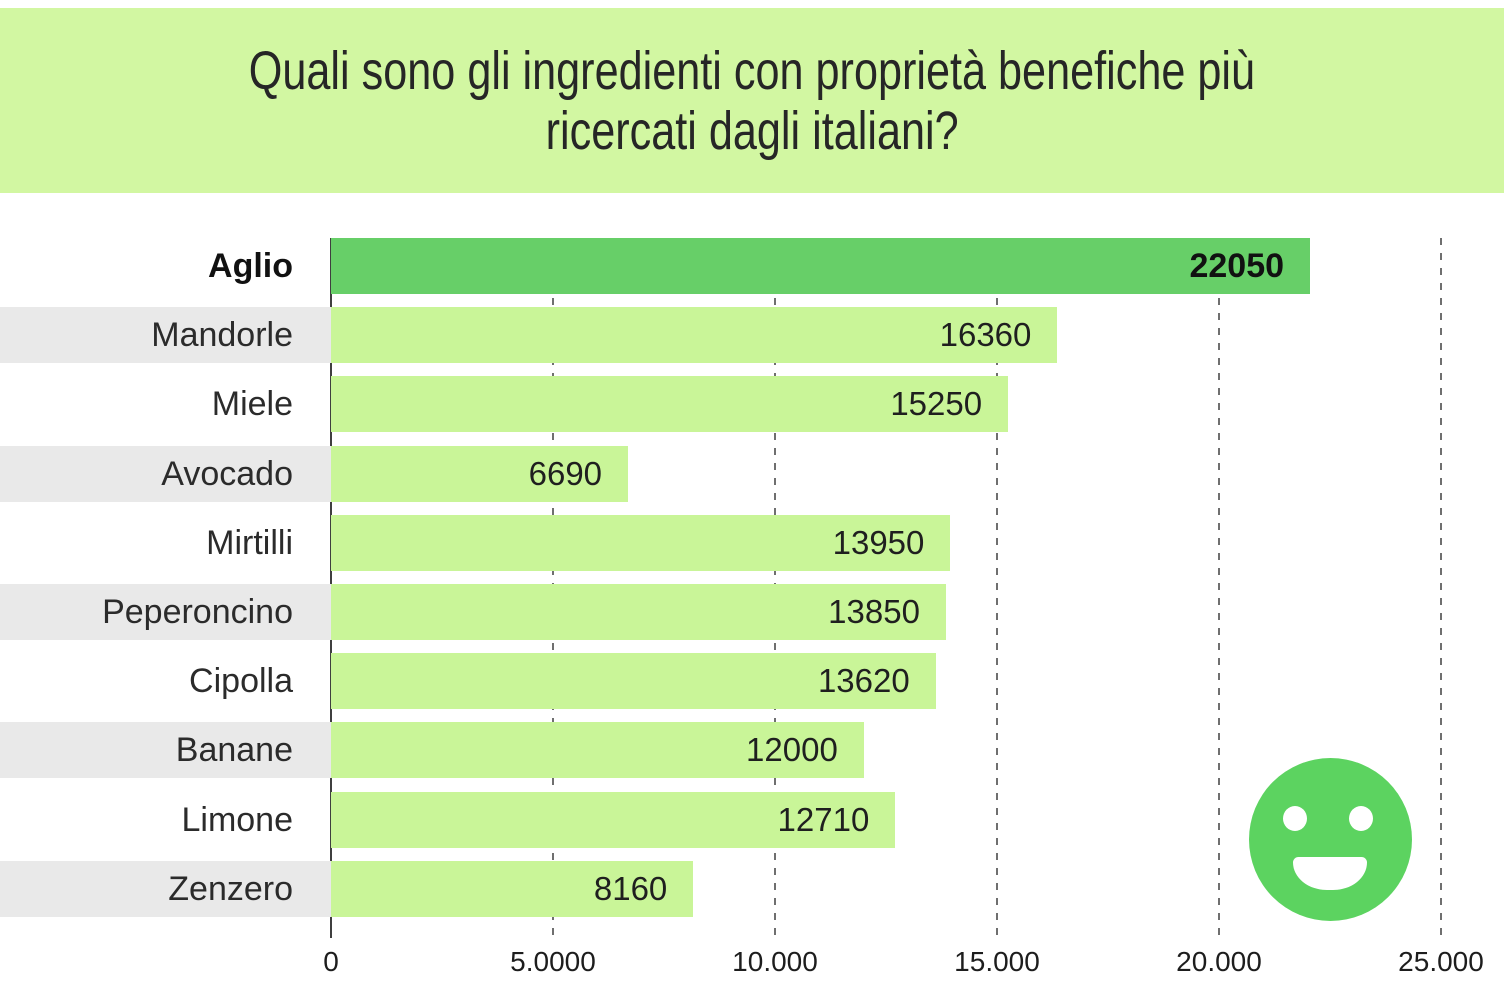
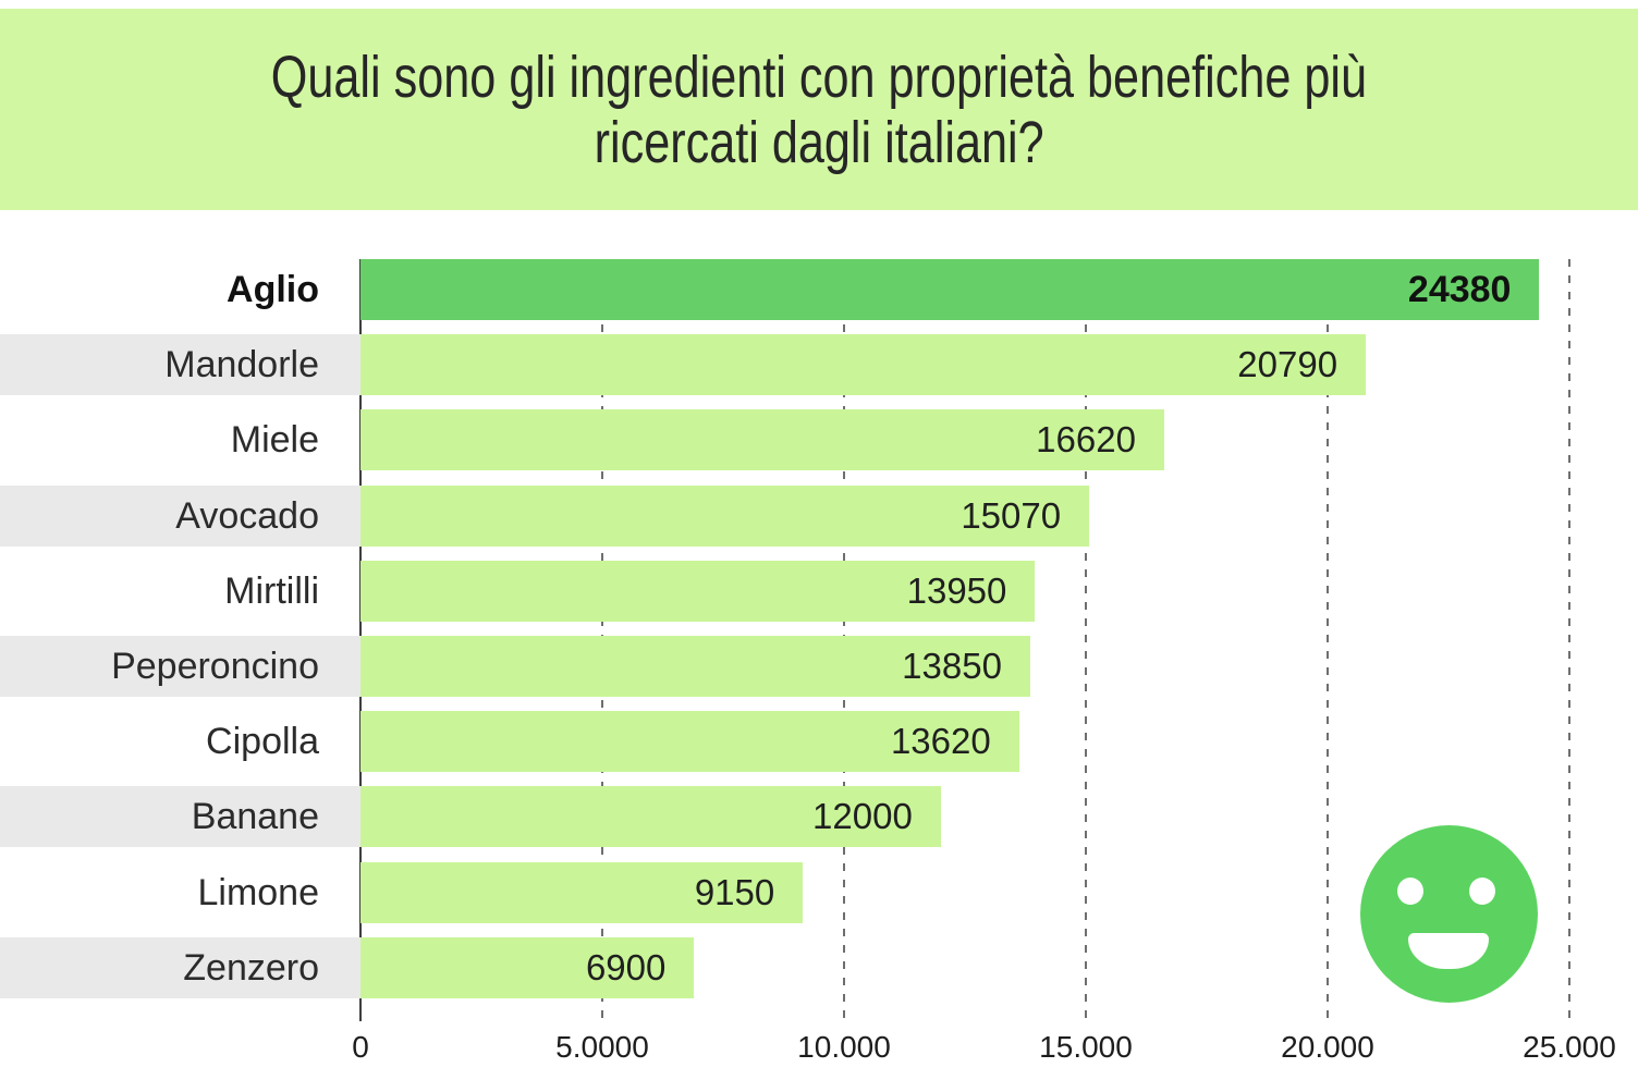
Aglio: 22050 -> 24380
Mandorle: 16360 -> 20790
Miele: 15250 -> 16620
Avocado: 6690 -> 15070
Limone: 12710 -> 9150
Zenzero: 8160 -> 6900
